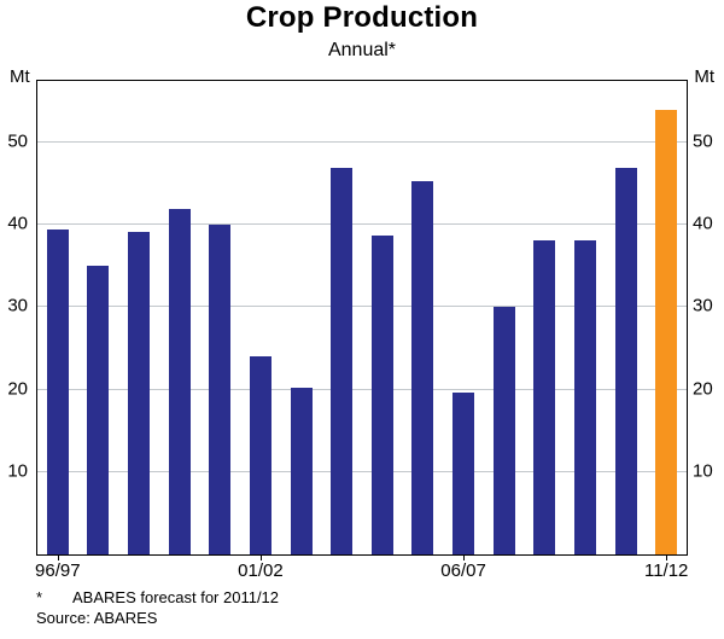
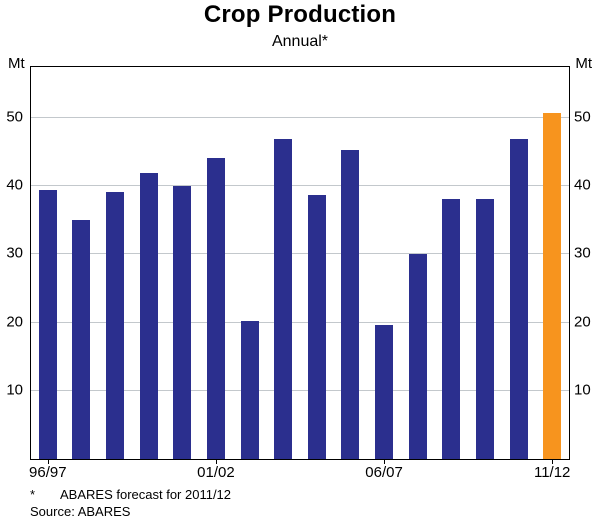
01/02: 24 -> 44
11/12: 54 -> 51
